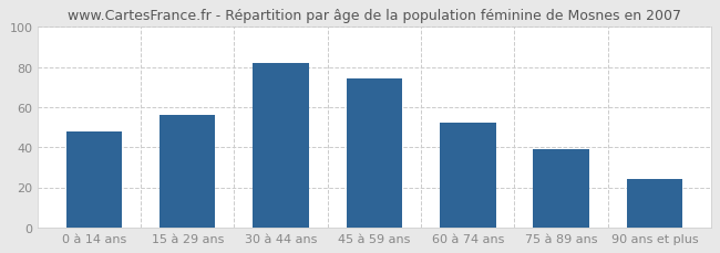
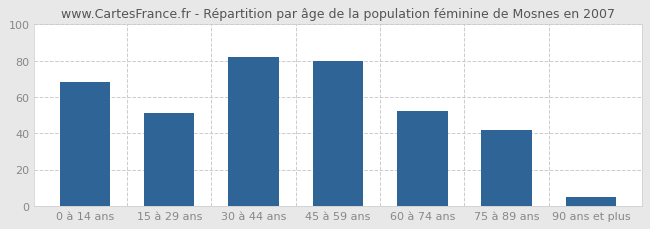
0 à 14 ans: 48 -> 68
15 à 29 ans: 56 -> 51
45 à 59 ans: 74 -> 80
75 à 89 ans: 39 -> 42
90 ans et plus: 24 -> 5
